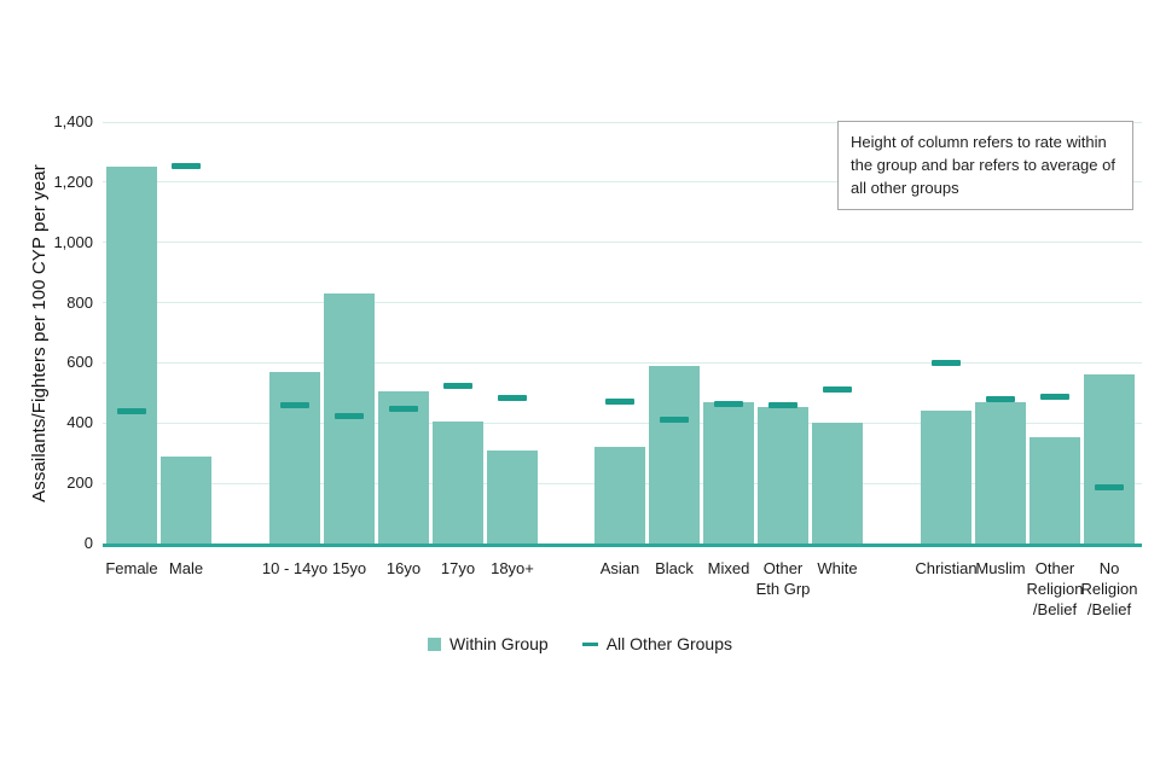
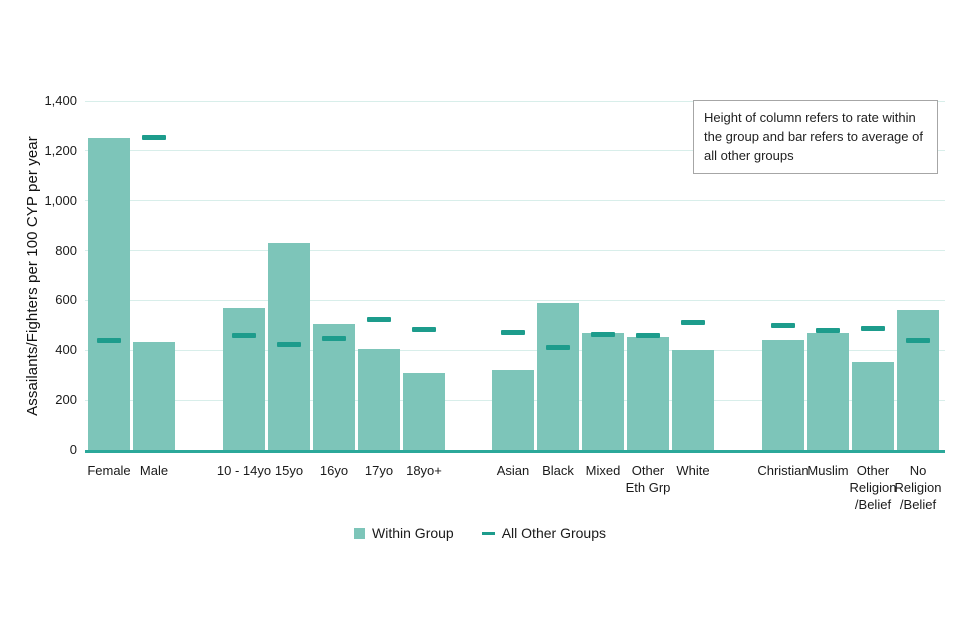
Within Group/Male: 290 -> 440
All Other Groups/Christian: 600 -> 500
All Other Groups/No Religion /Belief: 190 -> 440
